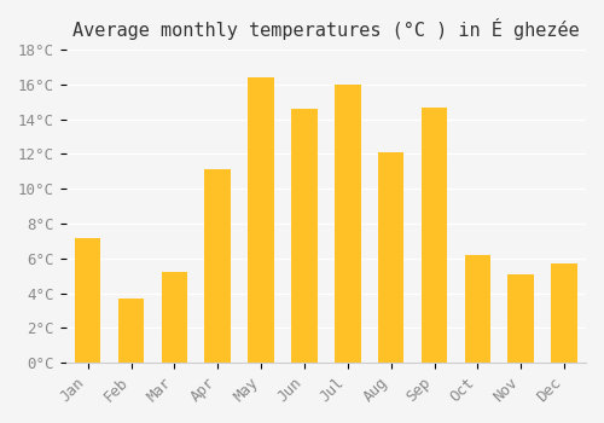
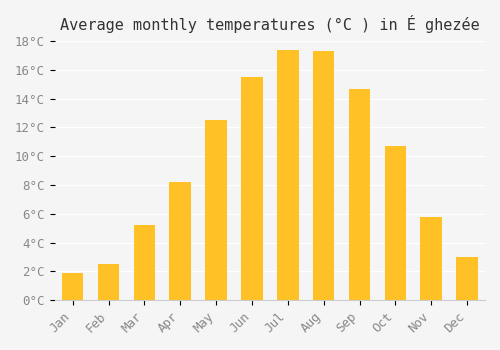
Jan: 7.2°C -> 1.9°C
Feb: 3.7°C -> 2.5°C
Apr: 11.1°C -> 8.2°C
May: 16.4°C -> 12.5°C
Jun: 14.6°C -> 15.5°C
Jul: 16.0°C -> 17.4°C
Aug: 12.1°C -> 17.3°C
Oct: 6.2°C -> 10.7°C
Nov: 5.1°C -> 5.8°C
Dec: 5.7°C -> 3.0°C
